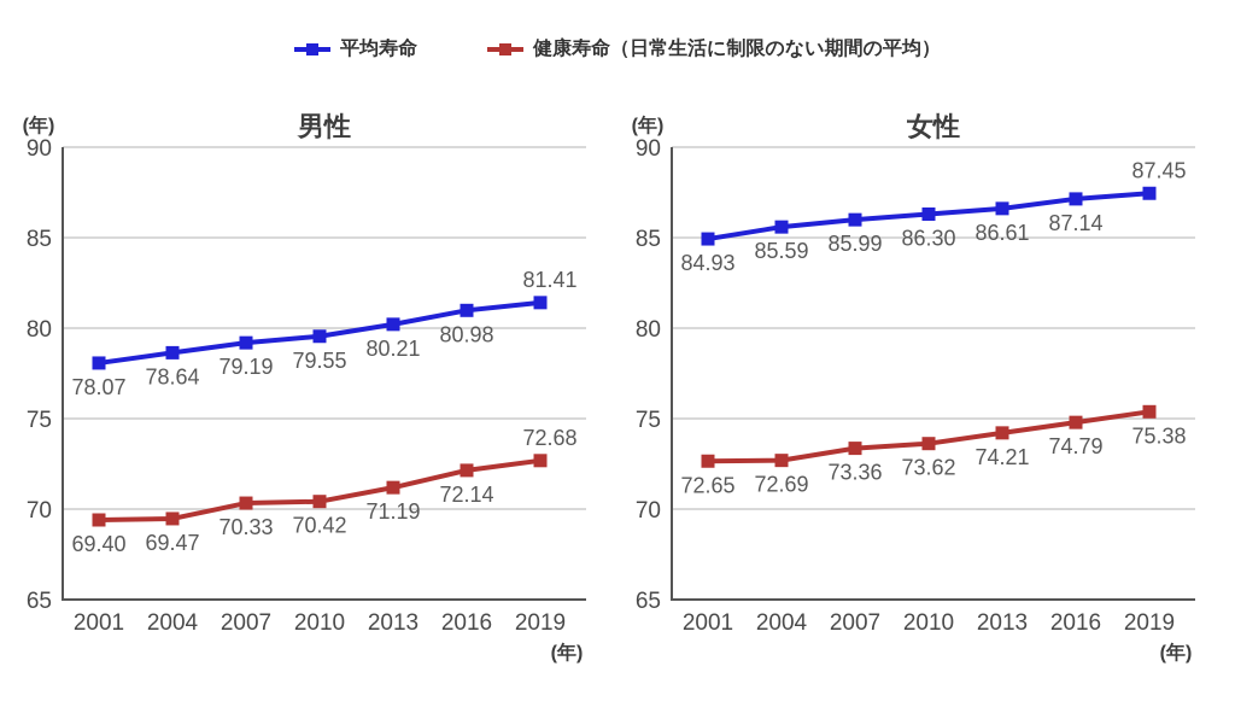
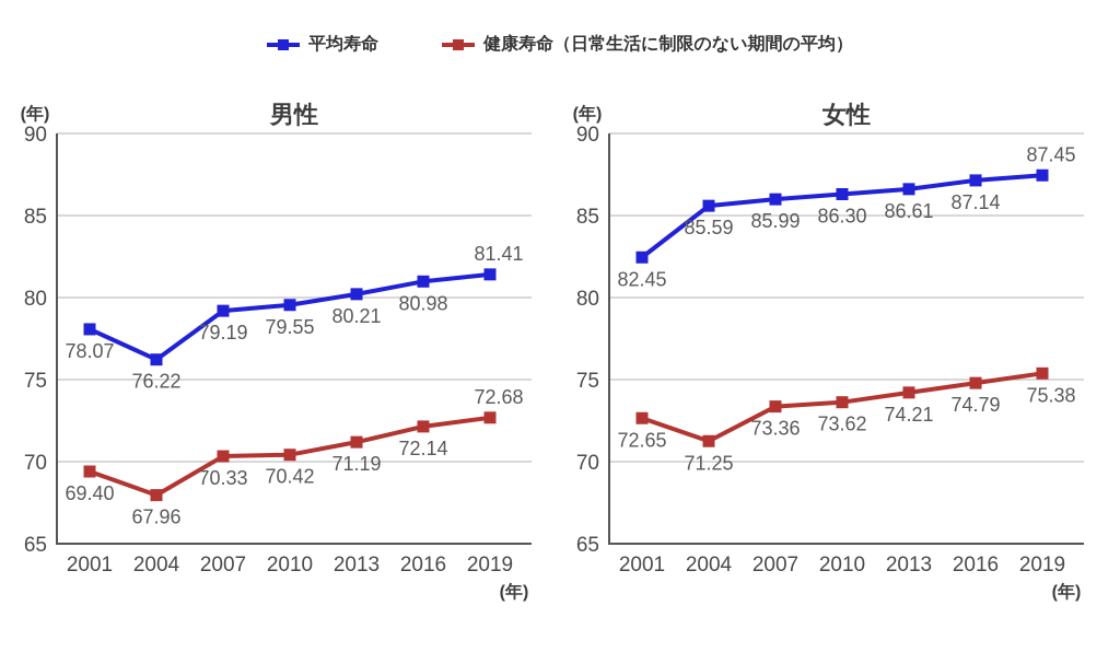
男性/平均寿命/2004: 78.64 -> 76.22
男性/健康寿命（日常生活に制限のない期間の平均）/2004: 69.47 -> 67.96
女性/平均寿命/2001: 84.93 -> 82.45
女性/健康寿命（日常生活に制限のない期間の平均）/2004: 72.69 -> 71.25
